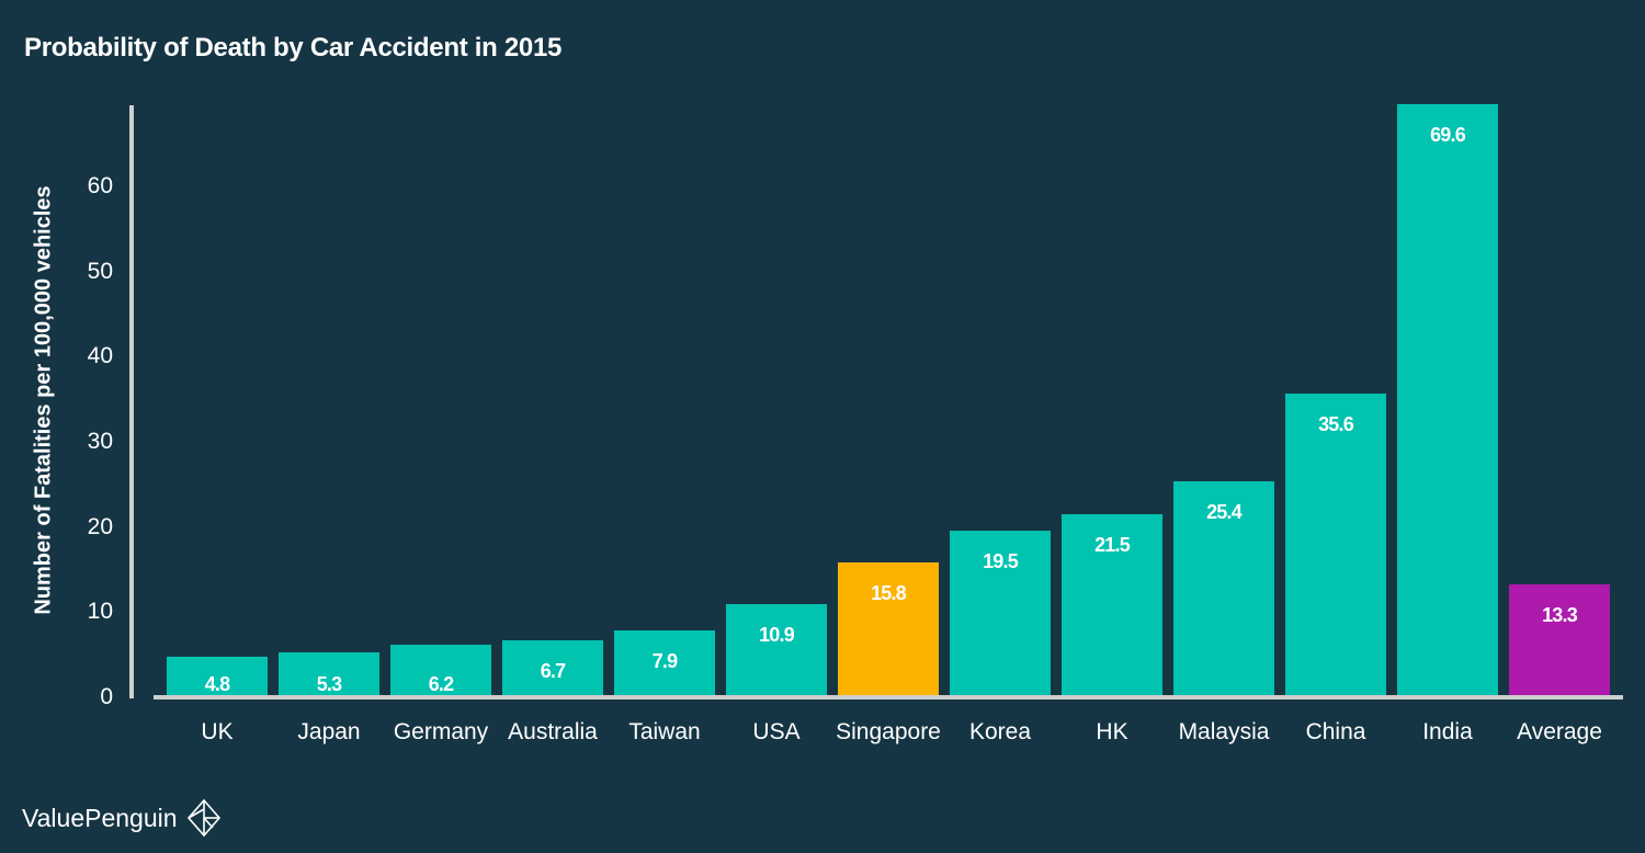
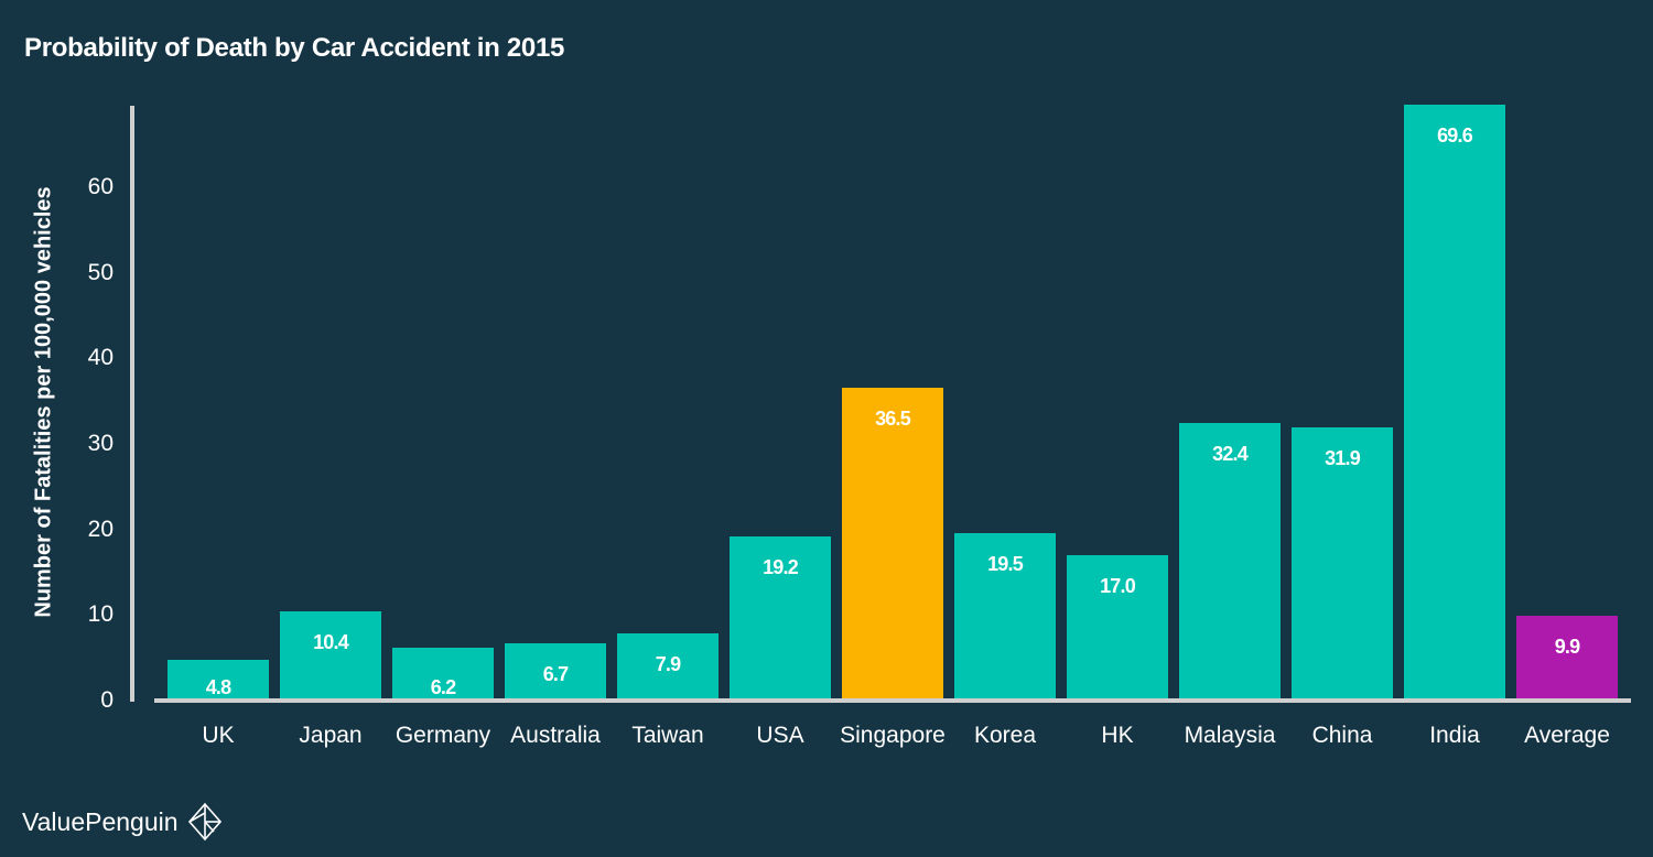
Japan: 5.3 -> 10.4
USA: 10.9 -> 19.2
Singapore: 15.8 -> 36.5
HK: 21.5 -> 17.0
Malaysia: 25.4 -> 32.4
China: 35.6 -> 31.9
Average: 13.3 -> 9.9
